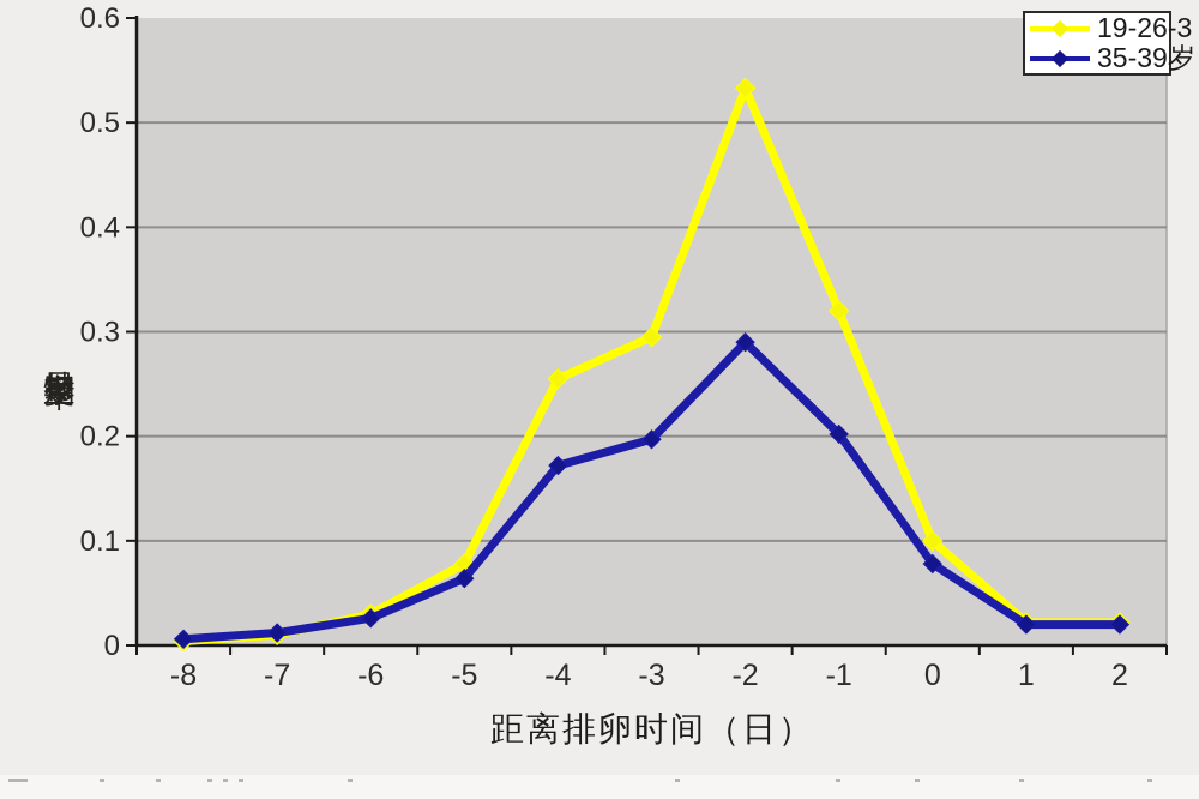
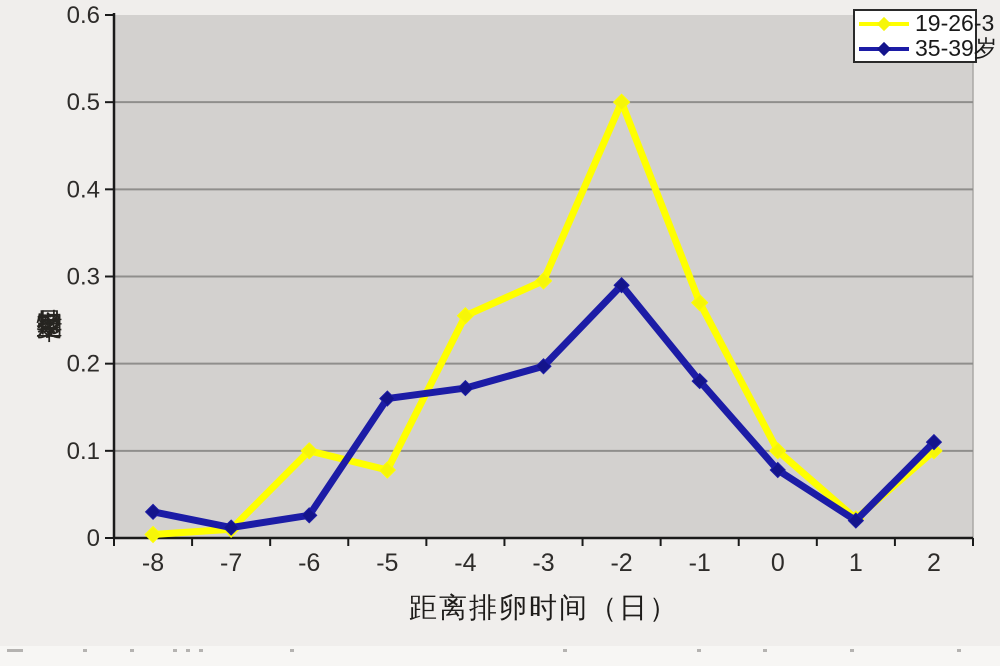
35-39岁/-8: 0.01 -> 0.03
19-26-3/-6: 0.03 -> 0.10
35-39岁/-5: 0.06 -> 0.16
19-26-3/-2: 0.53 -> 0.50
19-26-3/-1: 0.32 -> 0.27
35-39岁/-1: 0.20 -> 0.18
19-26-3/2: 0.02 -> 0.10
35-39岁/2: 0.02 -> 0.11
